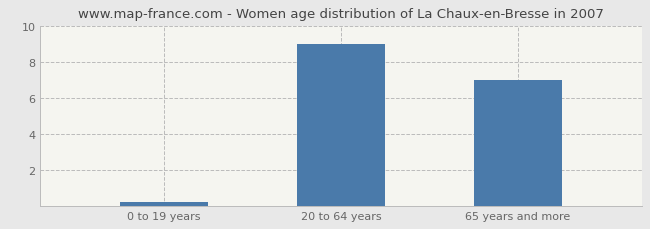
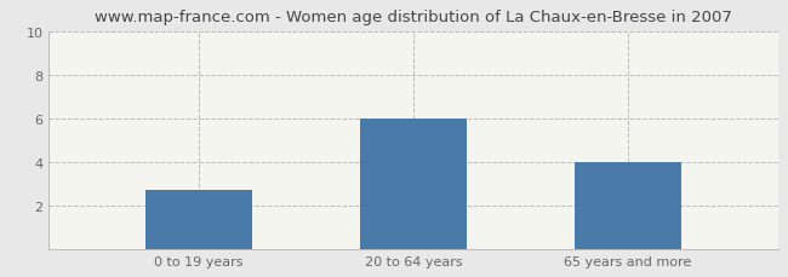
0 to 19 years: 0.2 -> 2.7
20 to 64 years: 9.0 -> 6.0
65 years and more: 7.0 -> 4.0
